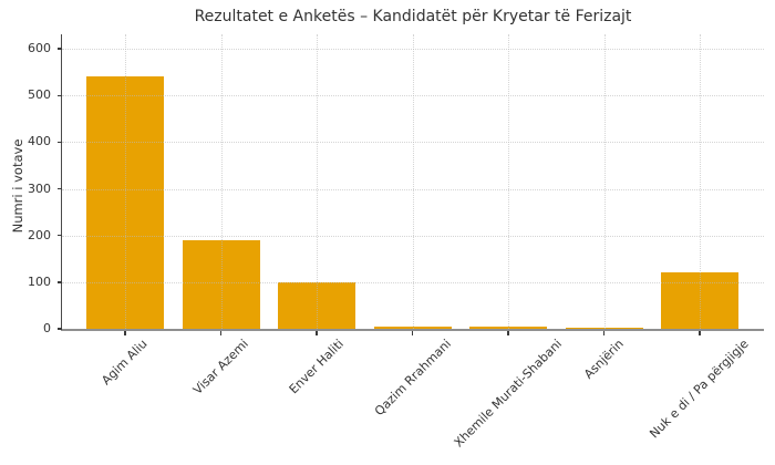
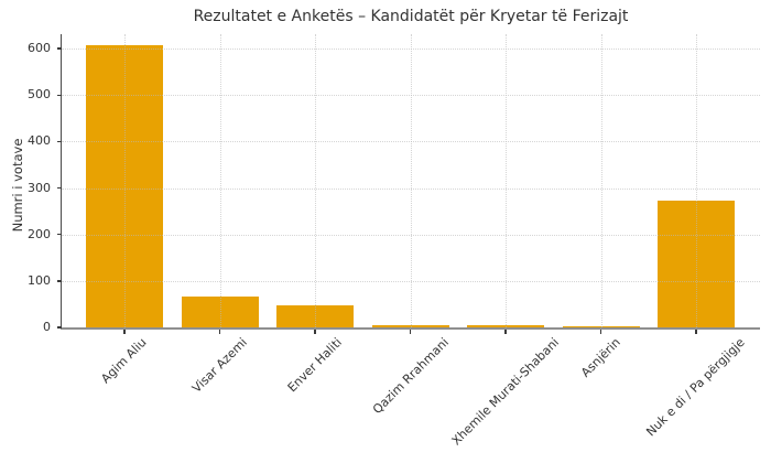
Agim Aliu: 540 -> 610
Visar Azemi: 190 -> 70
Enver Haliti: 100 -> 50
Nuk e di / Pa përgjigje: 120 -> 270
